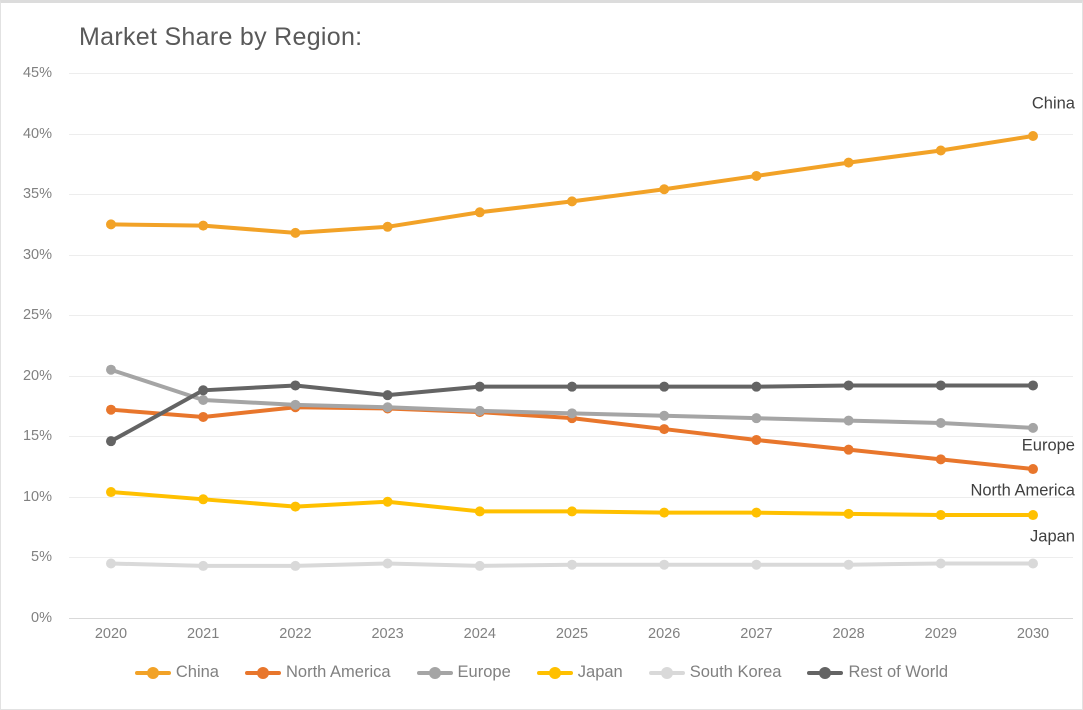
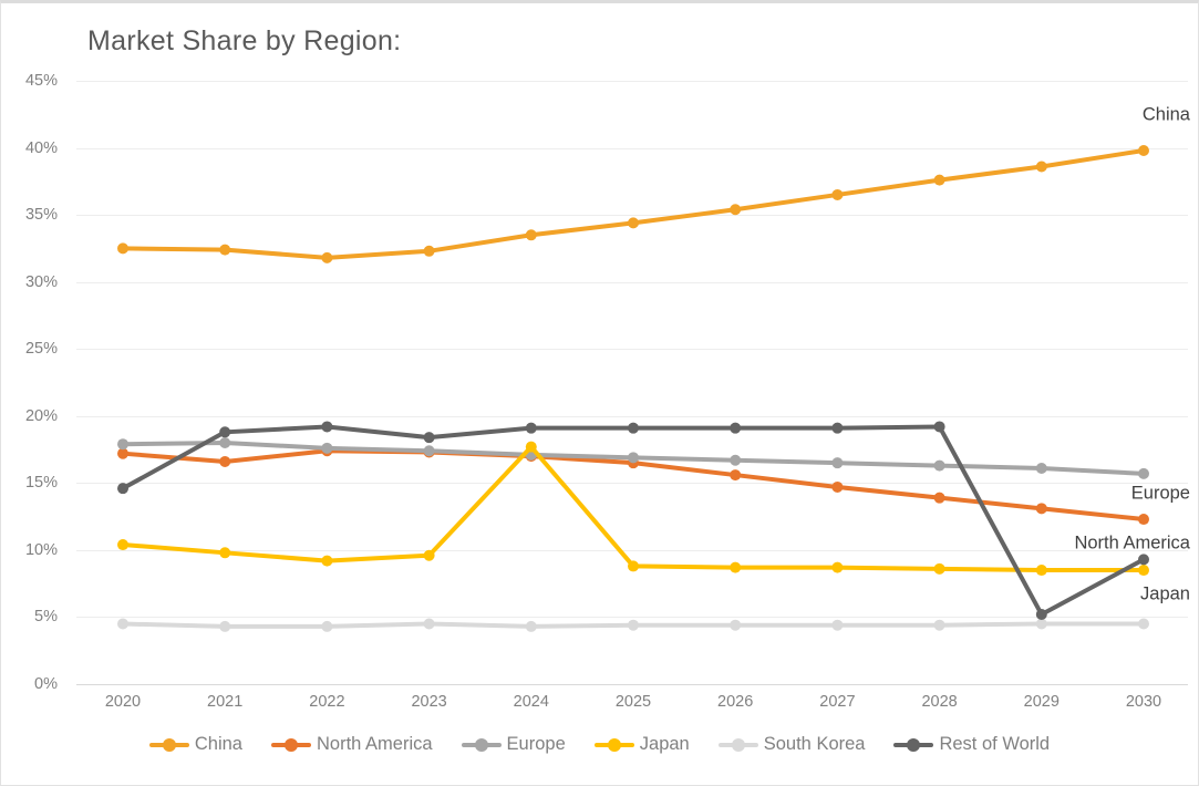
Europe/2020: 20.5% -> 17.9%
Japan/2024: 8.8% -> 17.7%
Rest of World/2029: 19.2% -> 5.2%
Rest of World/2030: 19.2% -> 9.3%
